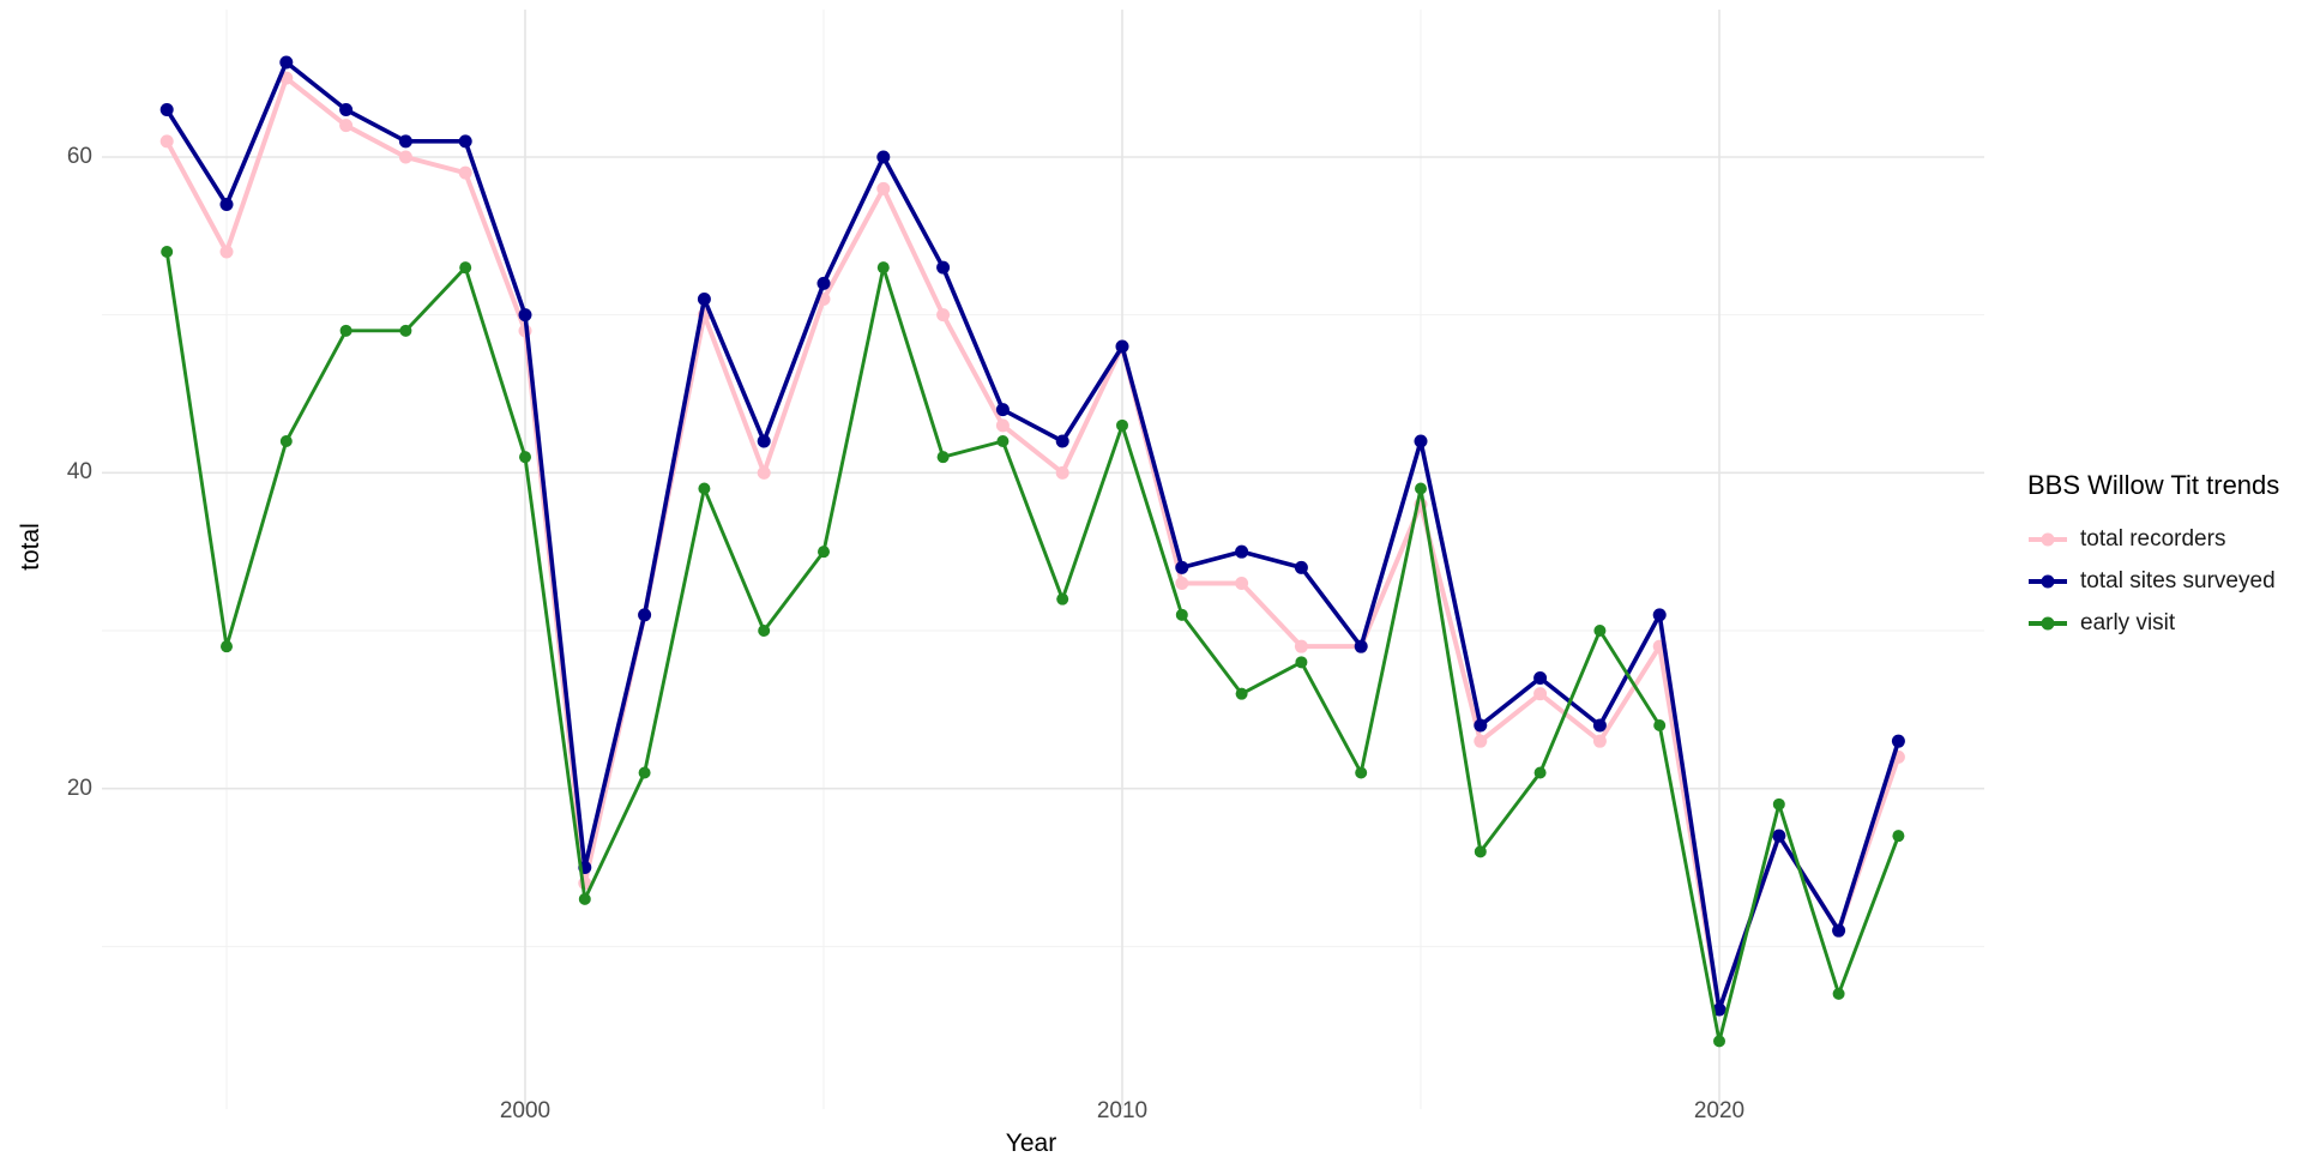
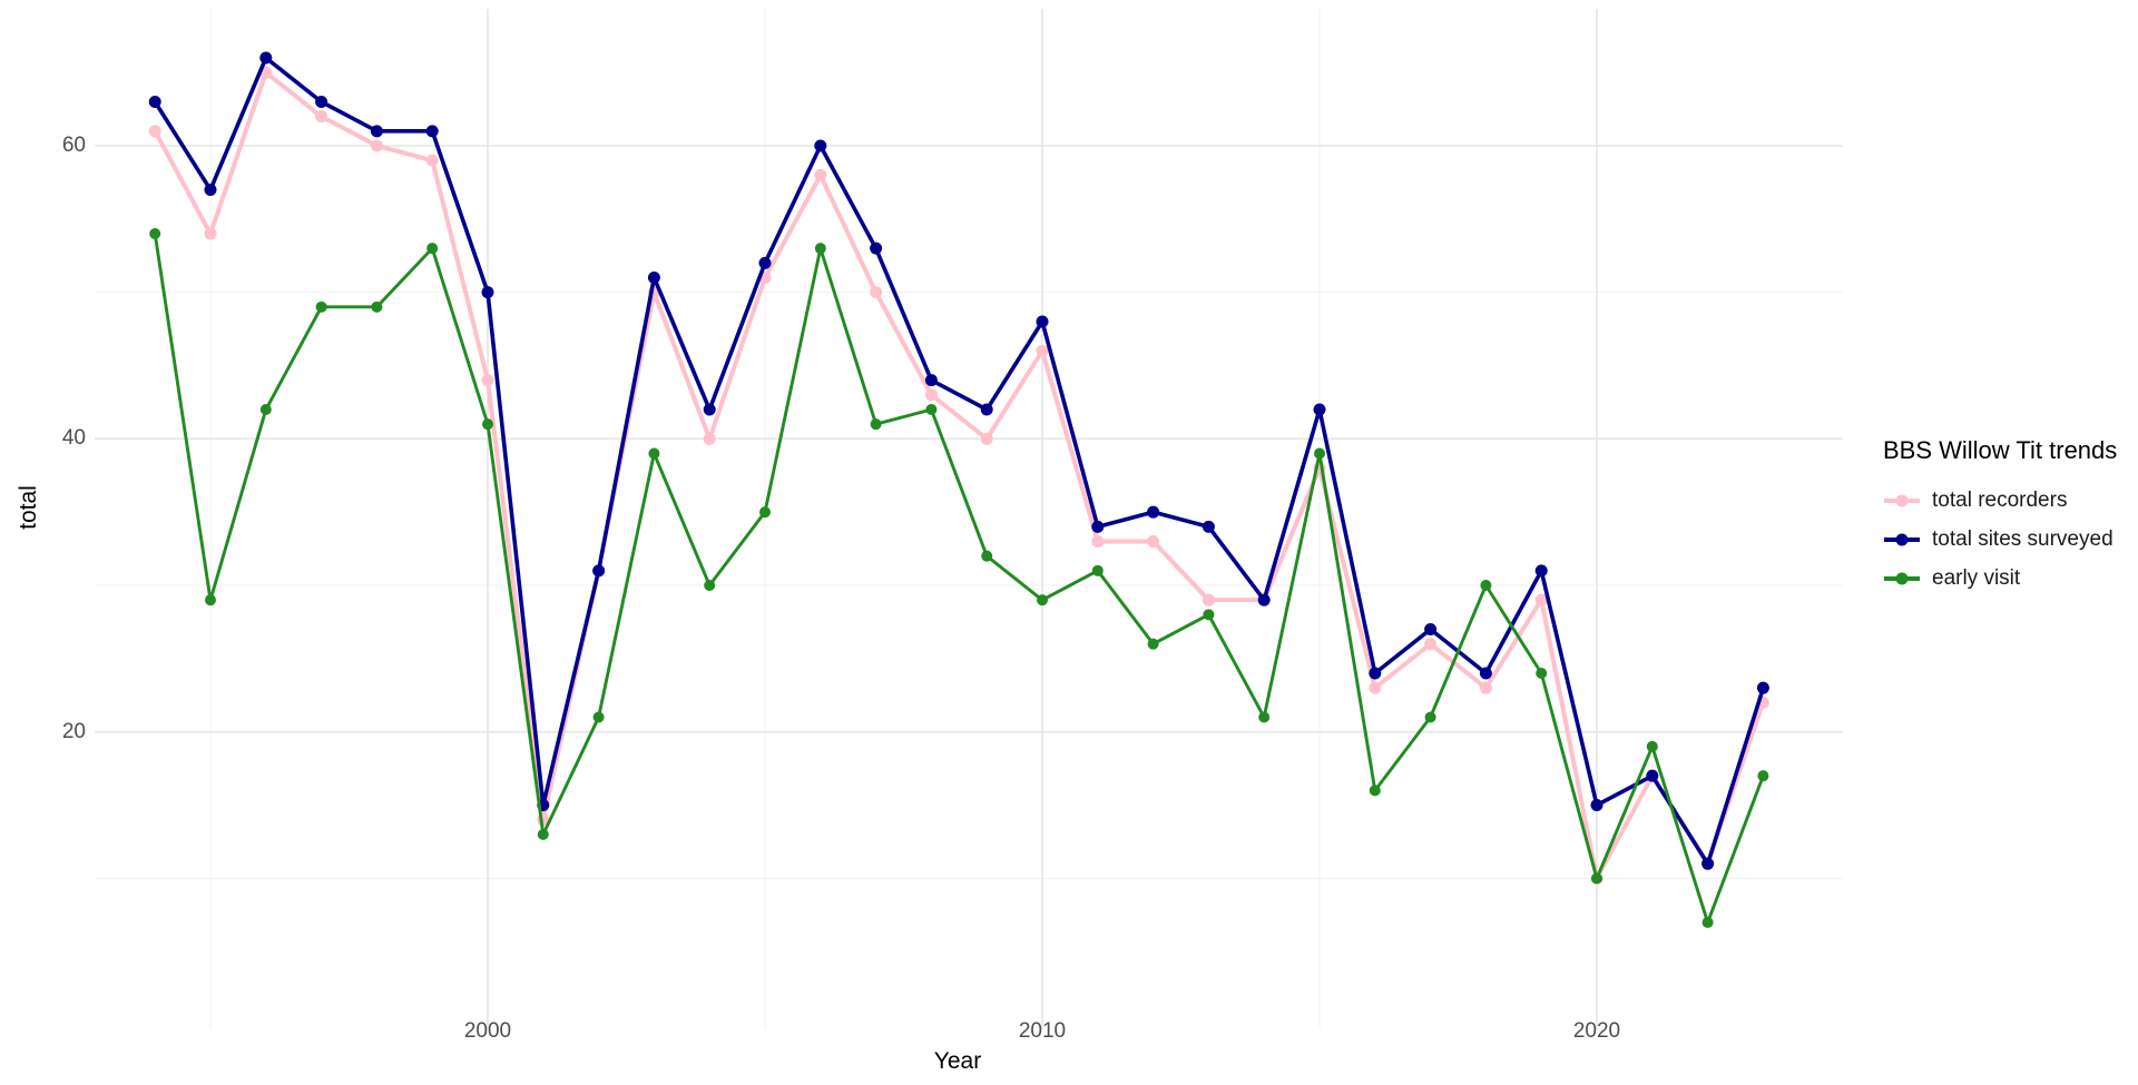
total recorders/2000: 49 -> 44
total recorders/2010: 48 -> 46
early visit/2010: 43 -> 29
total recorders/2020: 6 -> 10
total sites surveyed/2020: 6 -> 15
early visit/2020: 4 -> 10
